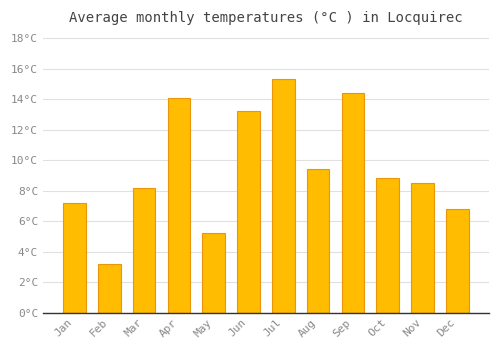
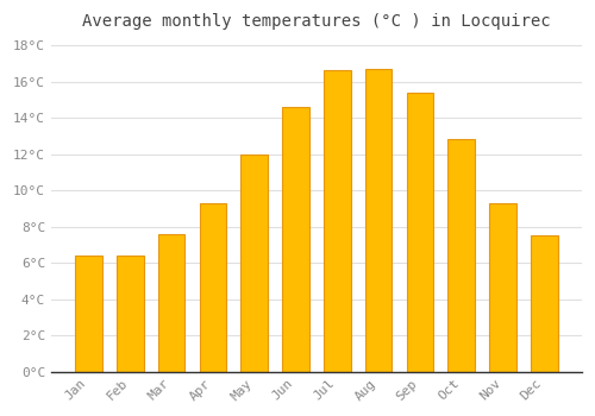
Jan: 7.2°C -> 6.4°C
Feb: 3.2°C -> 6.4°C
Mar: 8.2°C -> 7.6°C
Apr: 14.1°C -> 9.3°C
May: 5.2°C -> 12.0°C
Jun: 13.2°C -> 14.6°C
Jul: 15.3°C -> 16.6°C
Aug: 9.4°C -> 16.7°C
Sep: 14.4°C -> 15.4°C
Oct: 8.8°C -> 12.8°C
Nov: 8.5°C -> 9.3°C
Dec: 6.8°C -> 7.5°C
